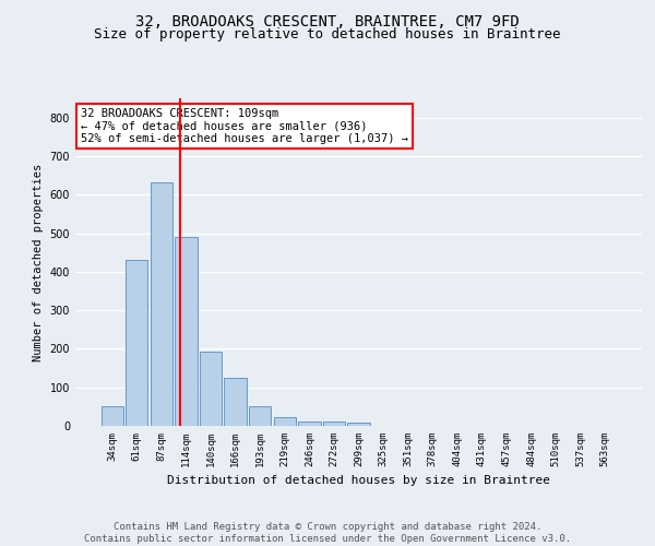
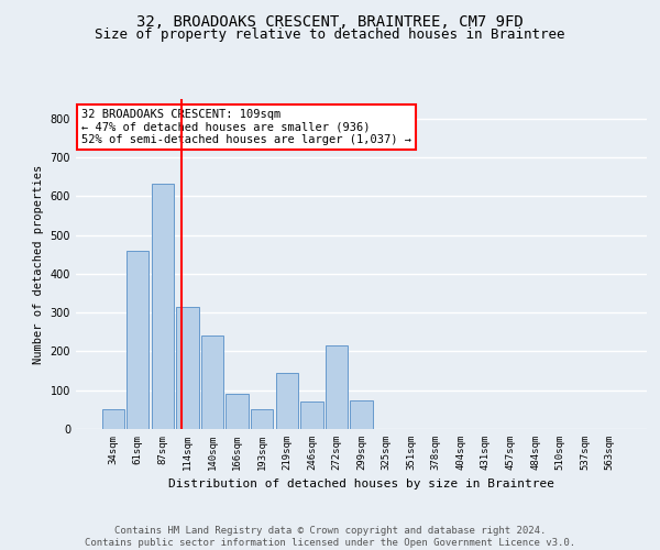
61sqm: 432 -> 460
114sqm: 490 -> 315
140sqm: 193 -> 240
166sqm: 126 -> 90
219sqm: 22 -> 145
246sqm: 10 -> 70
272sqm: 10 -> 215
299sqm: 8 -> 75
